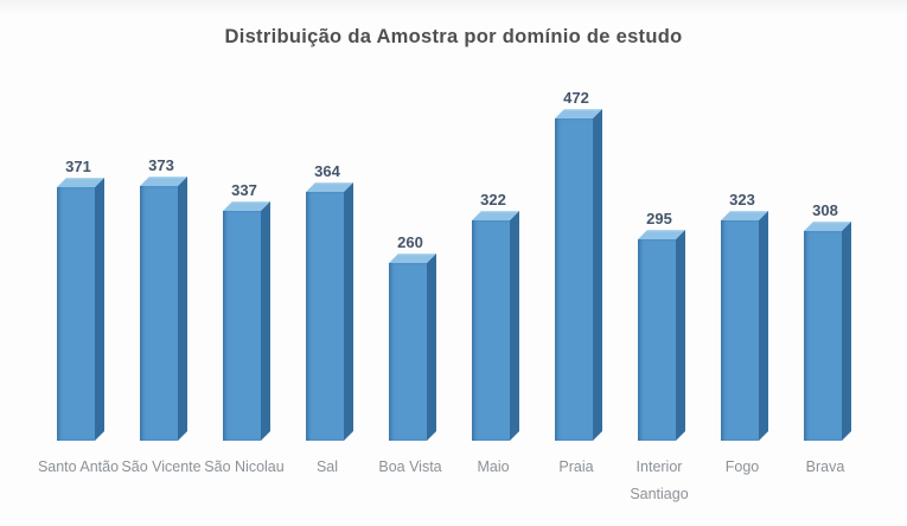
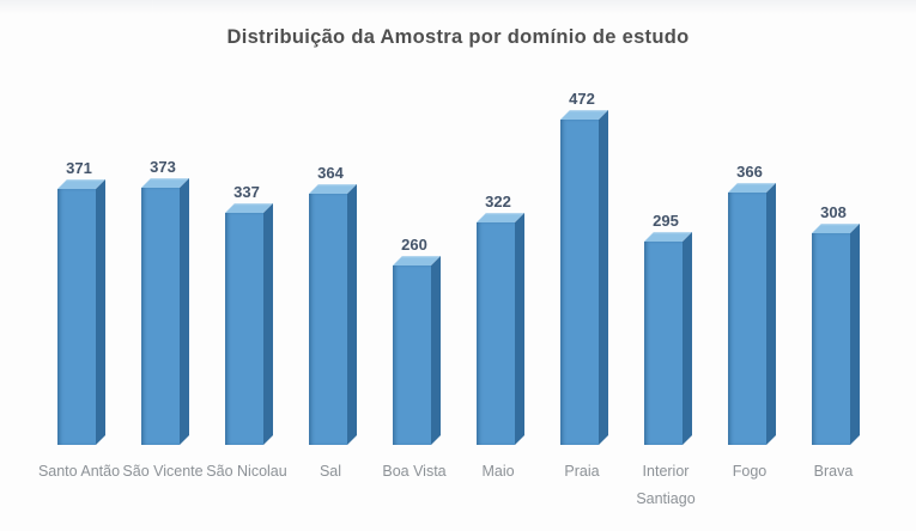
Fogo: 323 -> 366
